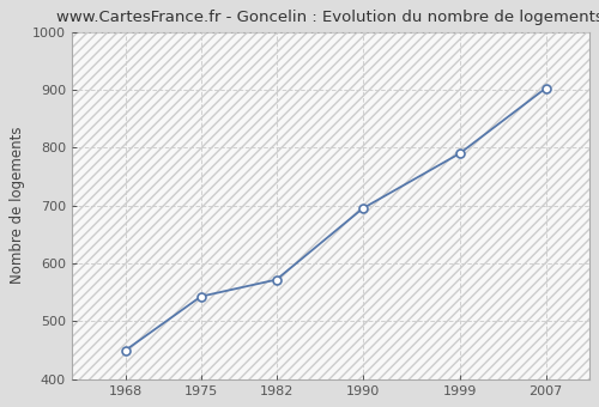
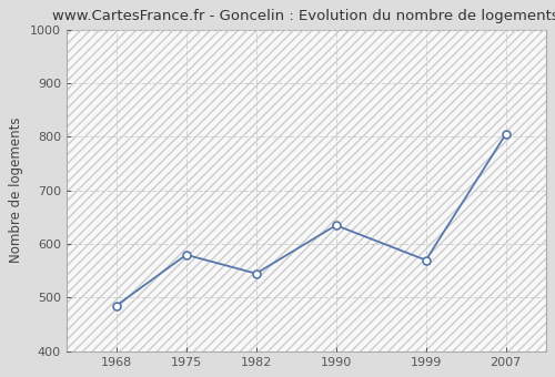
1968: 450 -> 485
1975: 543 -> 580
1982: 572 -> 545
1990: 695 -> 635
1999: 790 -> 570
2007: 903 -> 805
